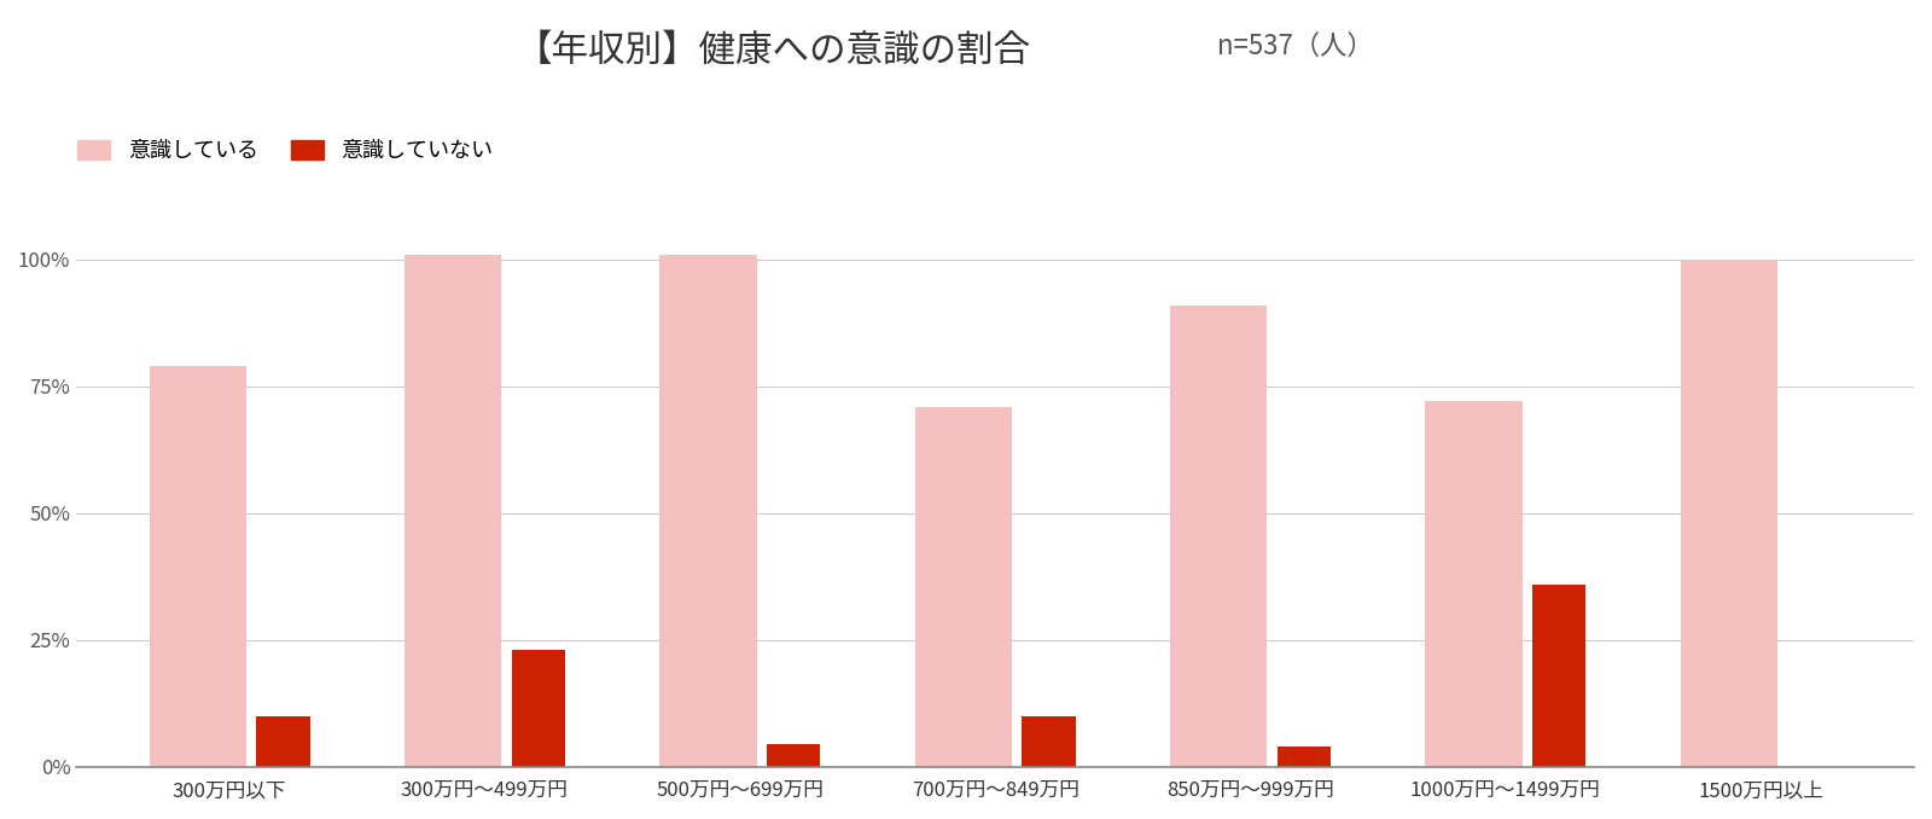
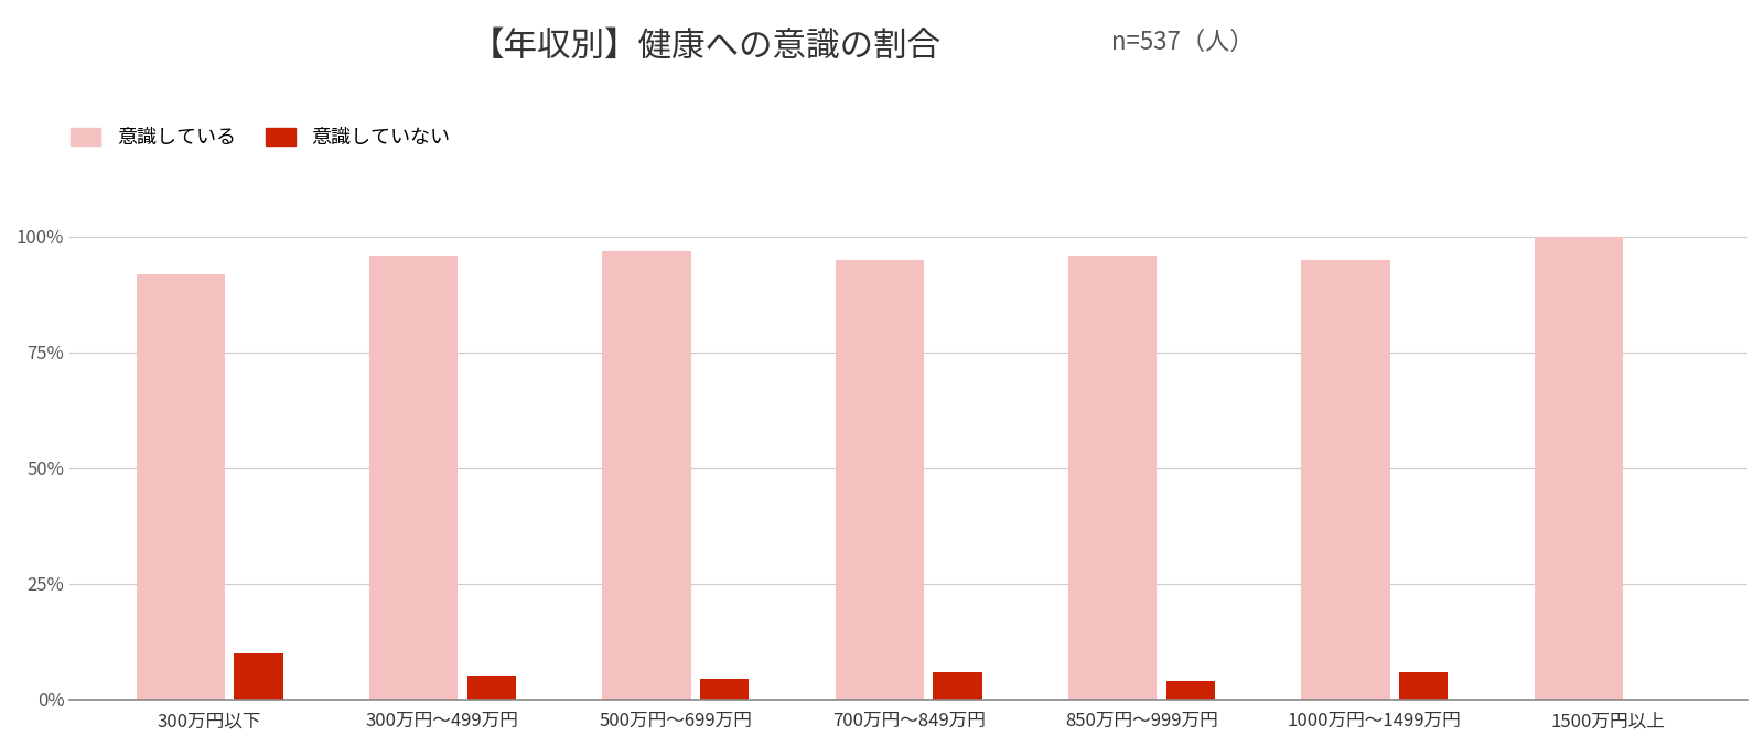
意識している/300万円以下: 79% -> 92%
意識している/300万円～499万円: 101% -> 96%
意識していない/300万円～499万円: 23.0% -> 5.0%
意識している/500万円～699万円: 101% -> 97%
意識している/700万円～849万円: 71% -> 95%
意識していない/700万円～849万円: 10.0% -> 6.0%
意識している/850万円～999万円: 91% -> 96%
意識している/1000万円～1499万円: 72% -> 95%
意識していない/1000万円～1499万円: 36.0% -> 6.0%
